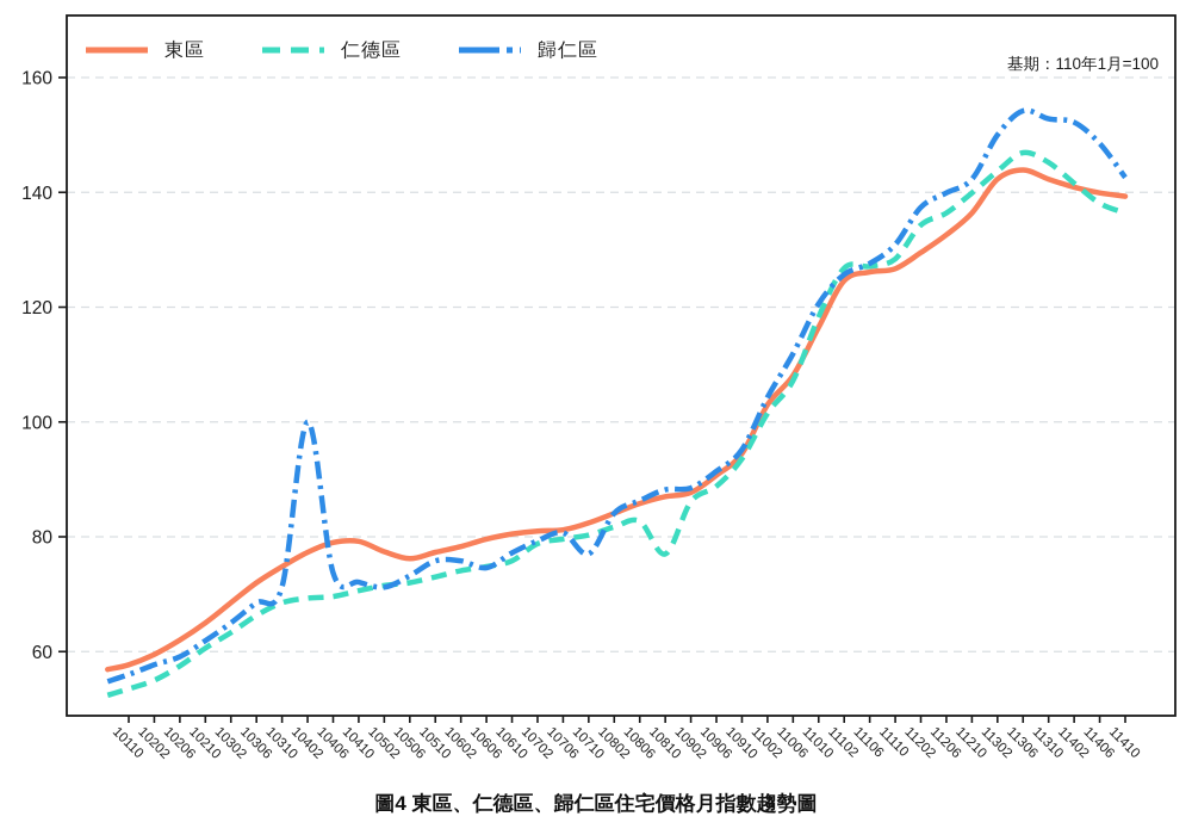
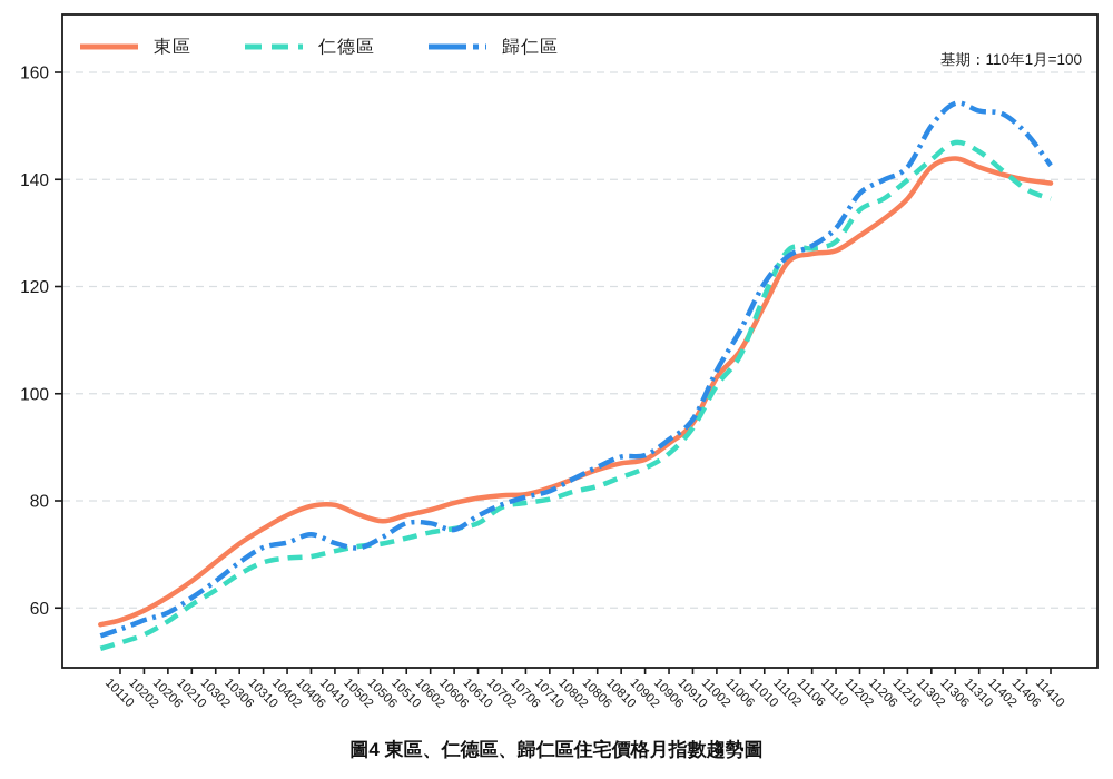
歸仁區/10402: 100 -> 72
歸仁區/10710: 77 -> 82
仁德區/10810: 77 -> 84
